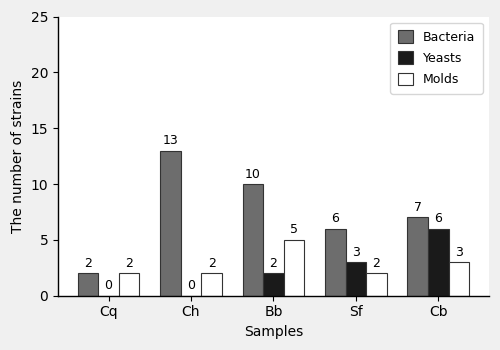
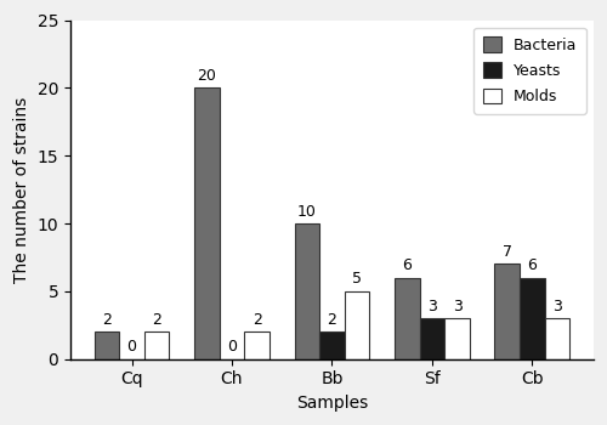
Bacteria/Ch: 13 -> 20
Molds/Sf: 2 -> 3
